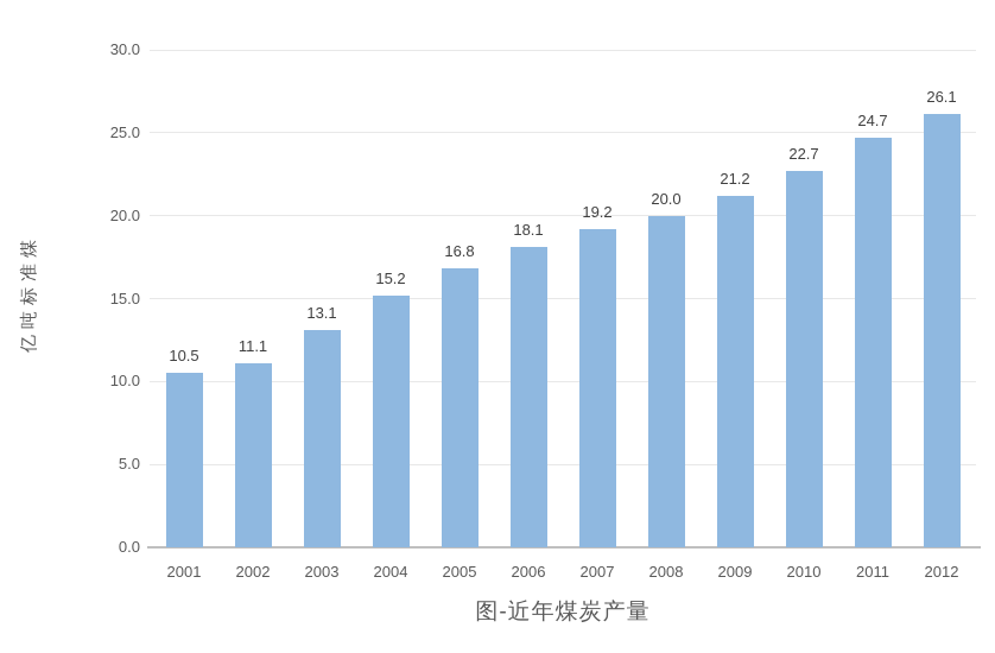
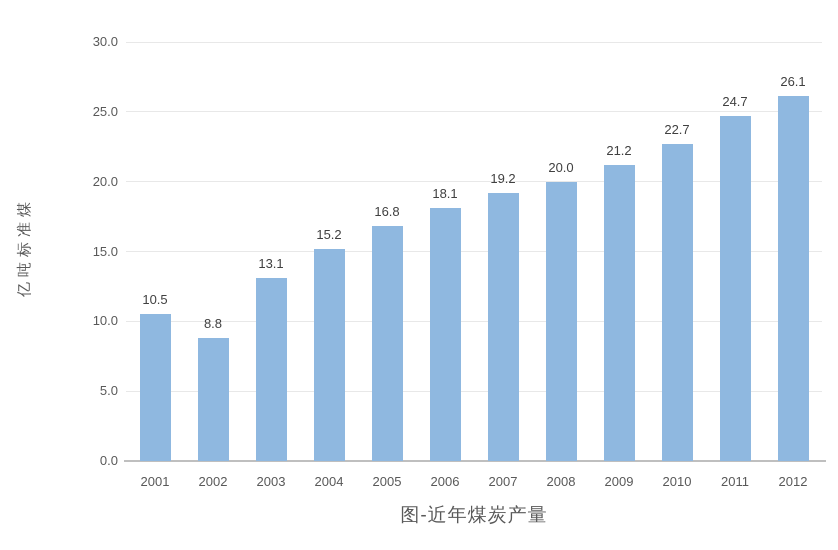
2002: 11.1 -> 8.8
